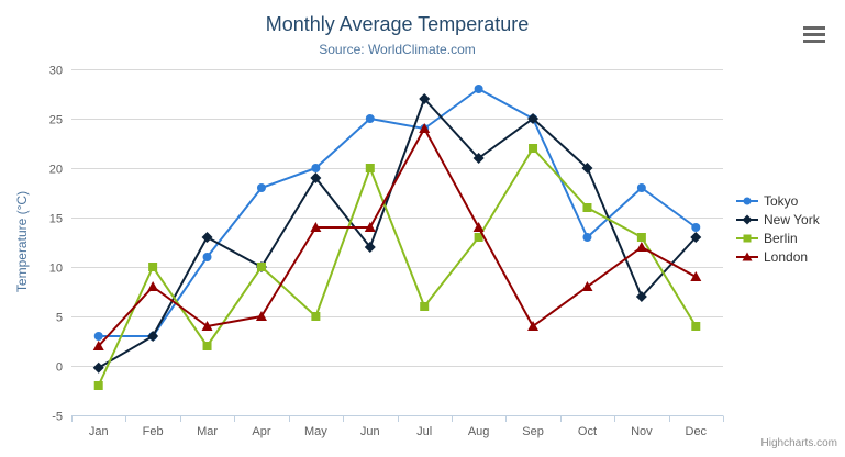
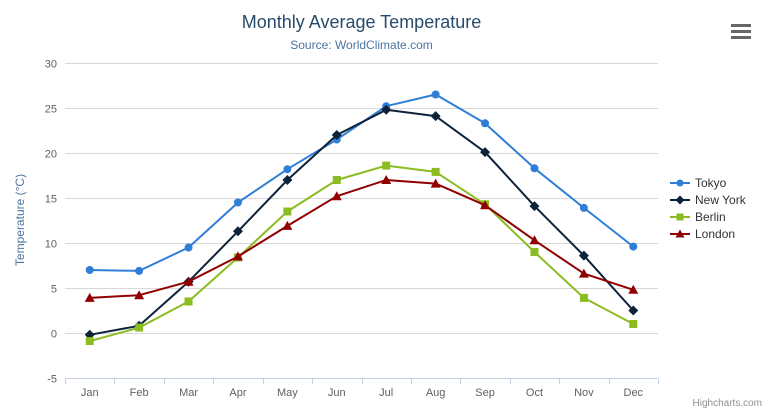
Tokyo/Jan: 3 -> 7
Berlin/Jan: -2 -> -1
London/Jan: 2 -> 4
Tokyo/Feb: 3 -> 7
New York/Feb: 3 -> 1
Berlin/Feb: 10 -> 1
London/Feb: 8 -> 4
Tokyo/Mar: 11 -> 10
New York/Mar: 13 -> 6
Berlin/Mar: 2 -> 4
London/Mar: 4 -> 6
Tokyo/Apr: 18 -> 14
New York/Apr: 10 -> 11
Berlin/Apr: 10 -> 8
London/Apr: 5 -> 8
Tokyo/May: 20 -> 18
New York/May: 19 -> 17
Berlin/May: 5 -> 14
London/May: 14 -> 12
Tokyo/Jun: 25 -> 22
New York/Jun: 12 -> 22
Berlin/Jun: 20 -> 17
London/Jun: 14 -> 15
Tokyo/Jul: 24 -> 25
New York/Jul: 27 -> 25
Berlin/Jul: 6 -> 19
London/Jul: 24 -> 17
Tokyo/Aug: 28 -> 26
New York/Aug: 21 -> 24
Berlin/Aug: 13 -> 18
London/Aug: 14 -> 17
Tokyo/Sep: 25 -> 23
New York/Sep: 25 -> 20
Berlin/Sep: 22 -> 14
London/Sep: 4 -> 14
Tokyo/Oct: 13 -> 18
New York/Oct: 20 -> 14
Berlin/Oct: 16 -> 9
London/Oct: 8 -> 10
Tokyo/Nov: 18 -> 14
New York/Nov: 7 -> 9
Berlin/Nov: 13 -> 4
London/Nov: 12 -> 7
Tokyo/Dec: 14 -> 10
New York/Dec: 13 -> 2
Berlin/Dec: 4 -> 1
London/Dec: 9 -> 5
